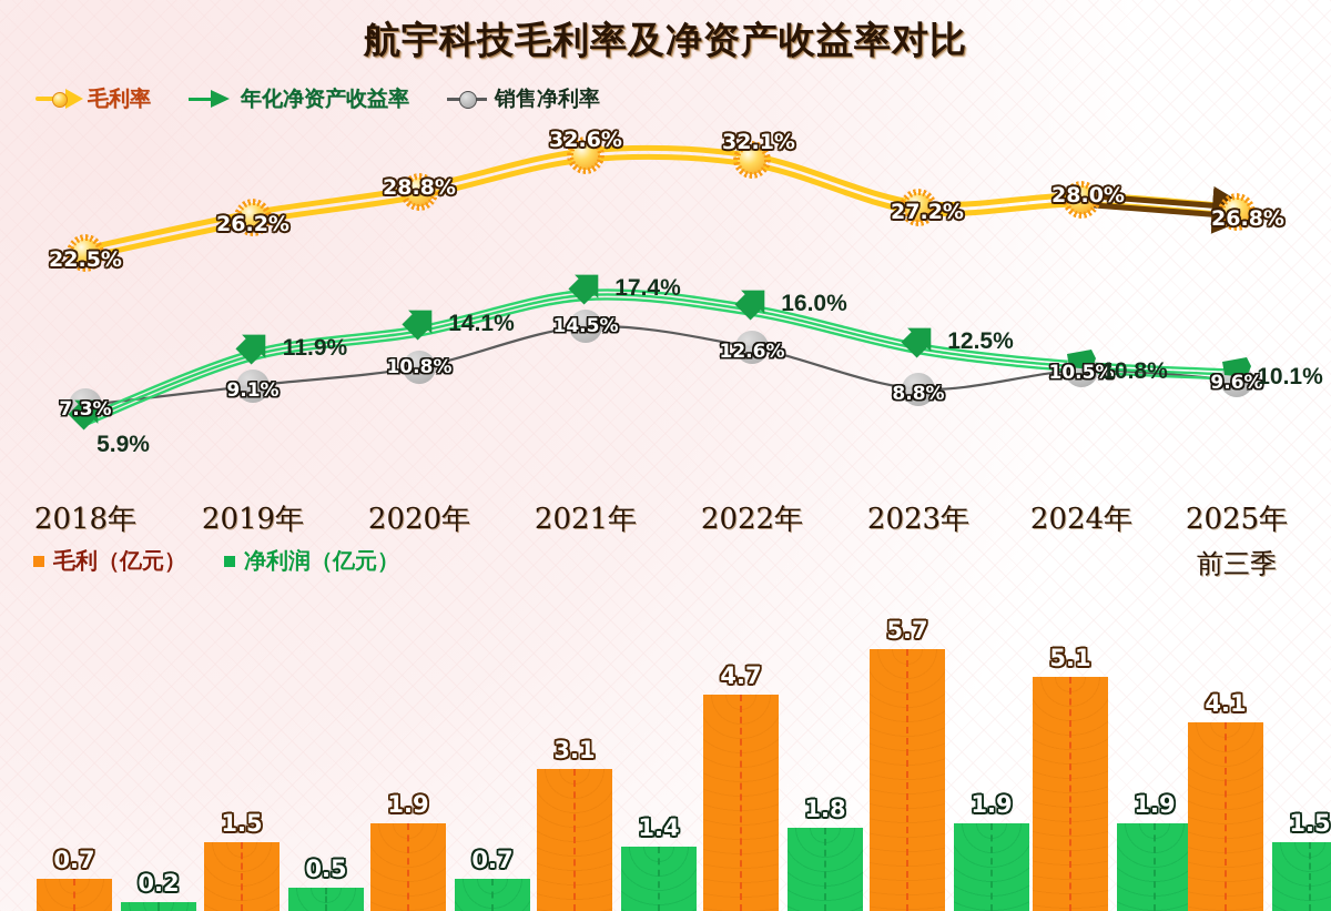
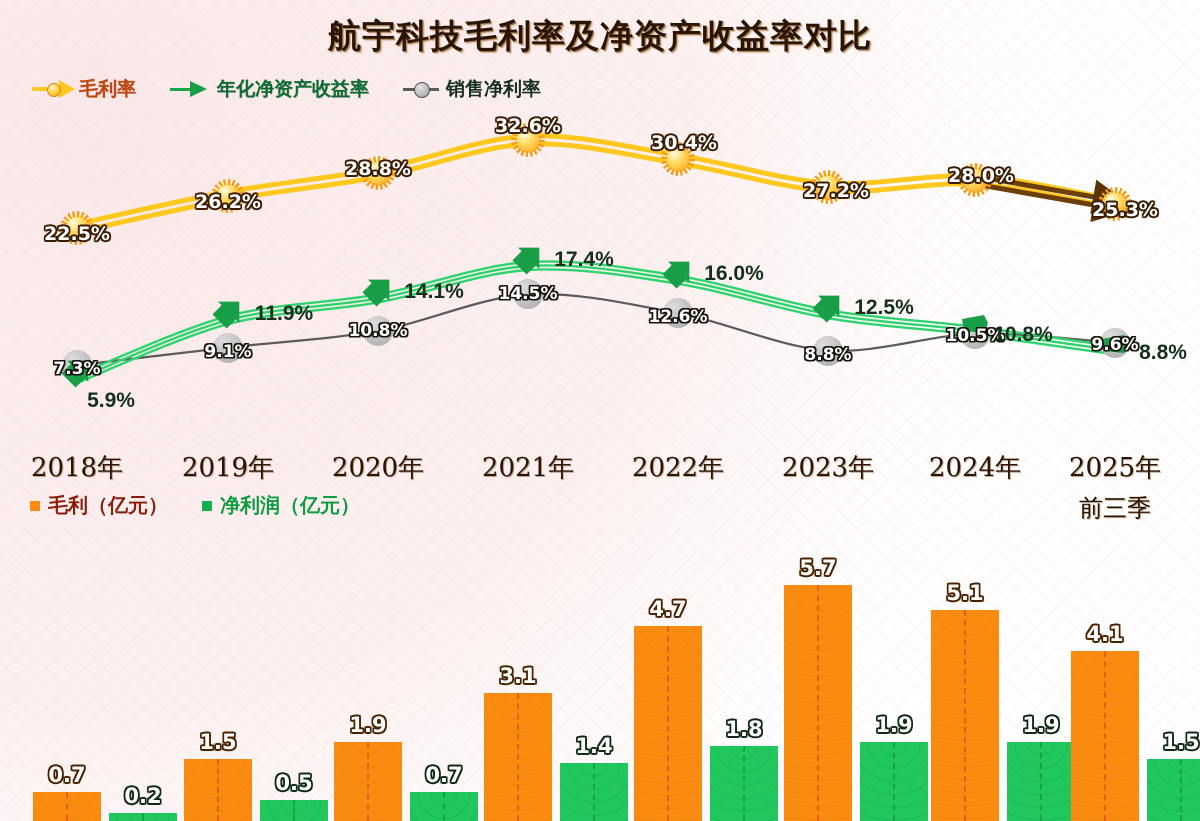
毛利率/2022年: 32.1% -> 30.4%
毛利率/2025年前三季: 26.8% -> 25.3%
年化净资产收益率/2025年前三季: 10.1% -> 8.8%
